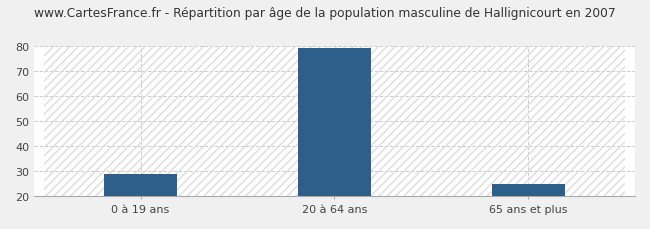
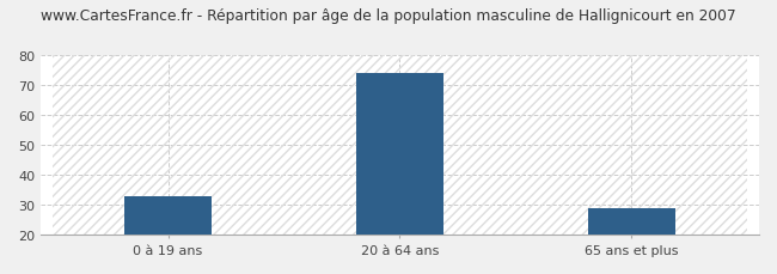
0 à 19 ans: 29 -> 33
20 à 64 ans: 79 -> 74
65 ans et plus: 25 -> 29
